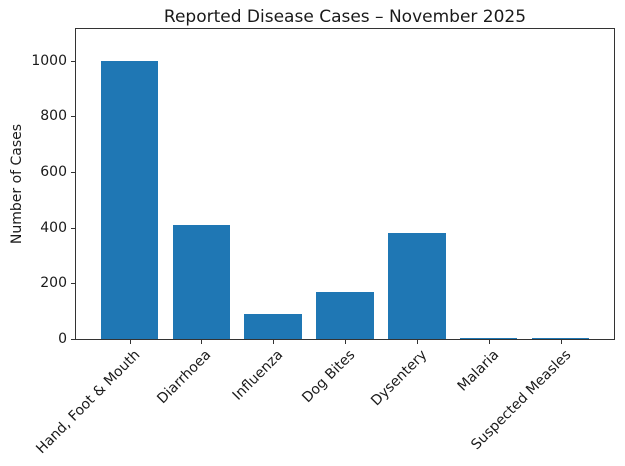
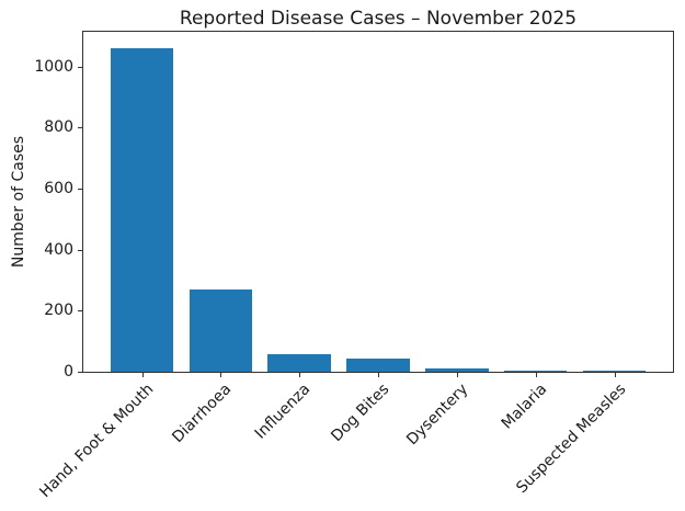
Hand, Foot & Mouth: 1000 -> 1060
Diarrhoea: 410 -> 270
Influenza: 90 -> 60
Dog Bites: 170 -> 40
Dysentery: 380 -> 10
